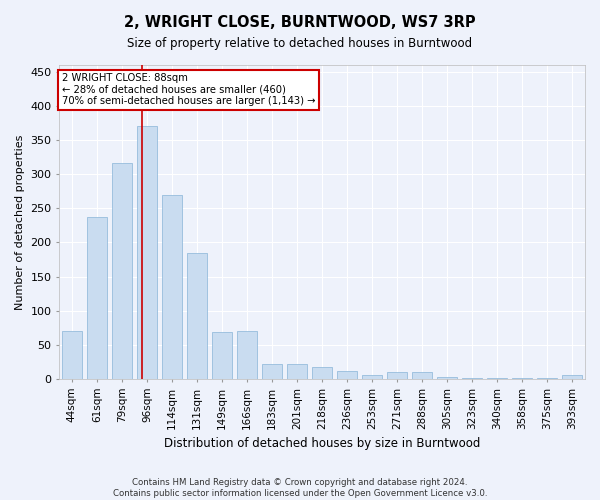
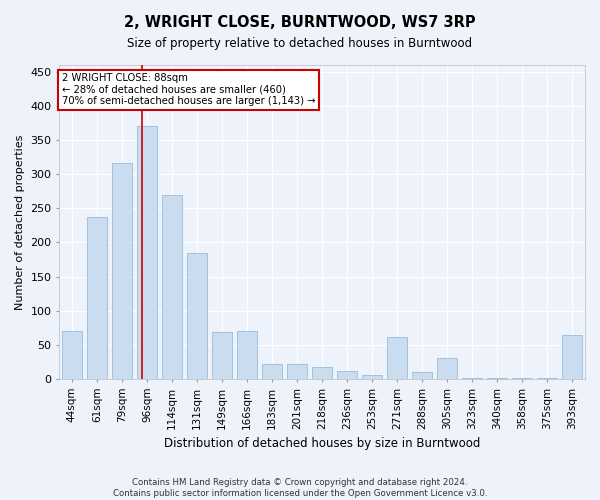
271sqm: 10 -> 62
305sqm: 3 -> 30
393sqm: 5 -> 64
